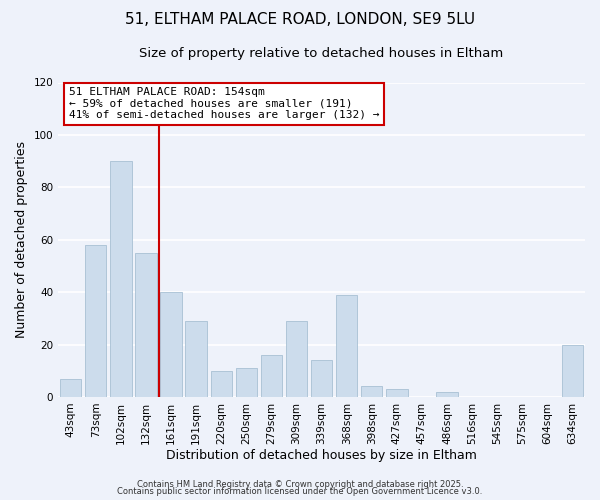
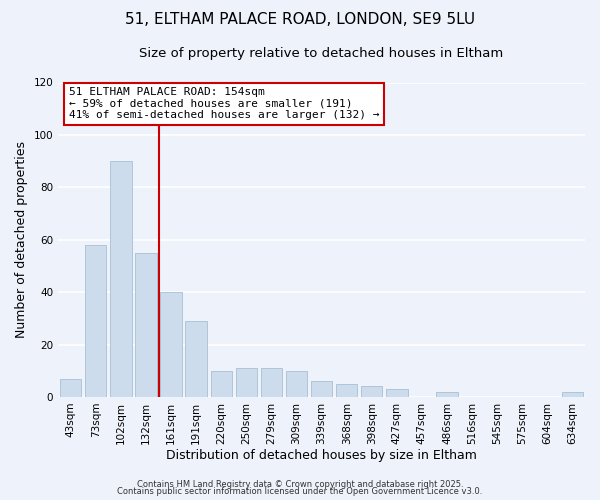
279sqm: 16 -> 11
309sqm: 29 -> 10
339sqm: 14 -> 6
368sqm: 39 -> 5
634sqm: 20 -> 2
